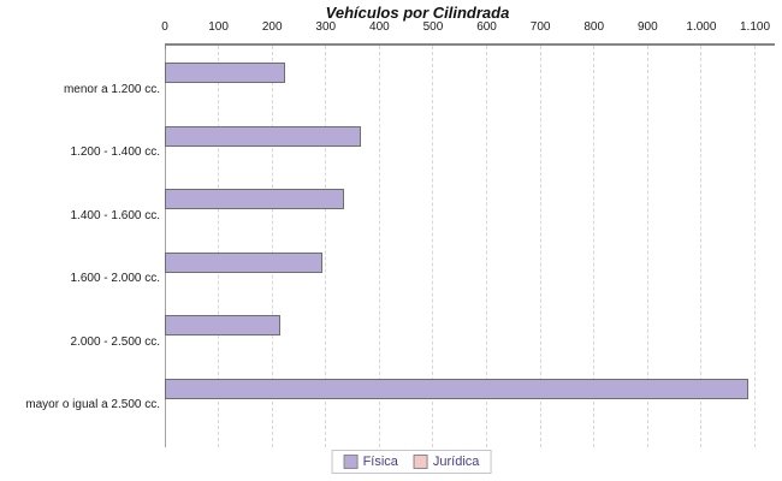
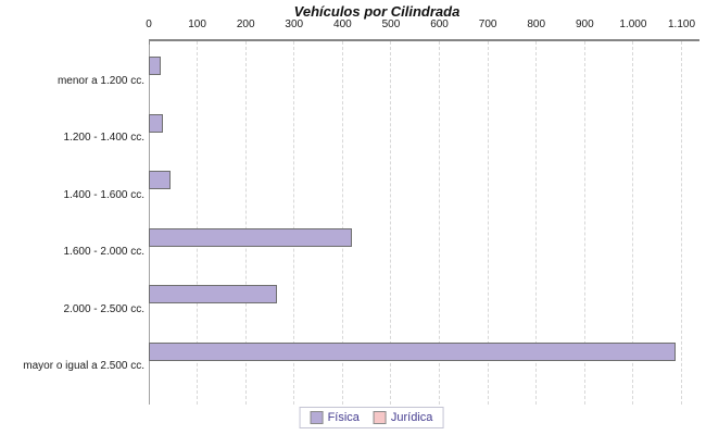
Física/menor a 1.200 cc.: 220 -> 20
Física/1.200 - 1.400 cc.: 360 -> 20
Física/1.400 - 1.600 cc.: 330 -> 40
Física/1.600 - 2.000 cc.: 290 -> 420
Física/2.000 - 2.500 cc.: 210 -> 260
